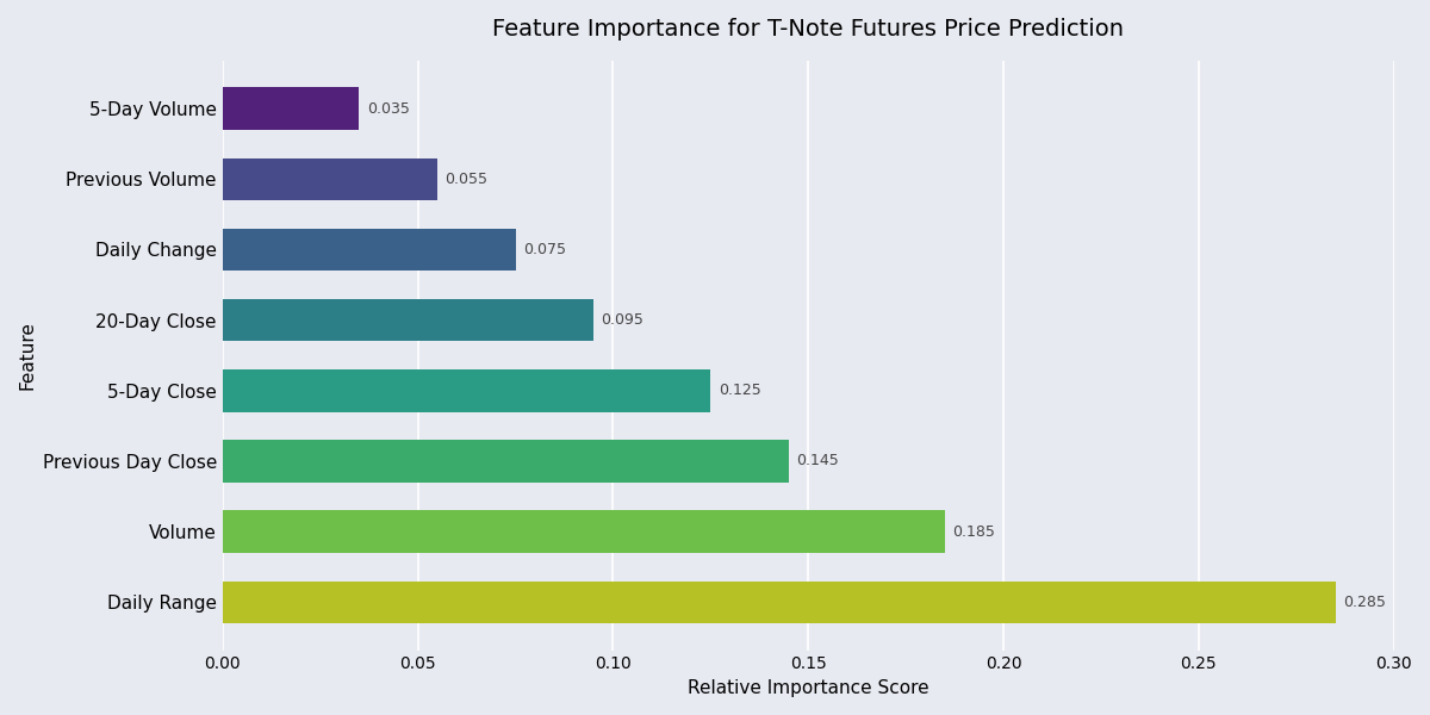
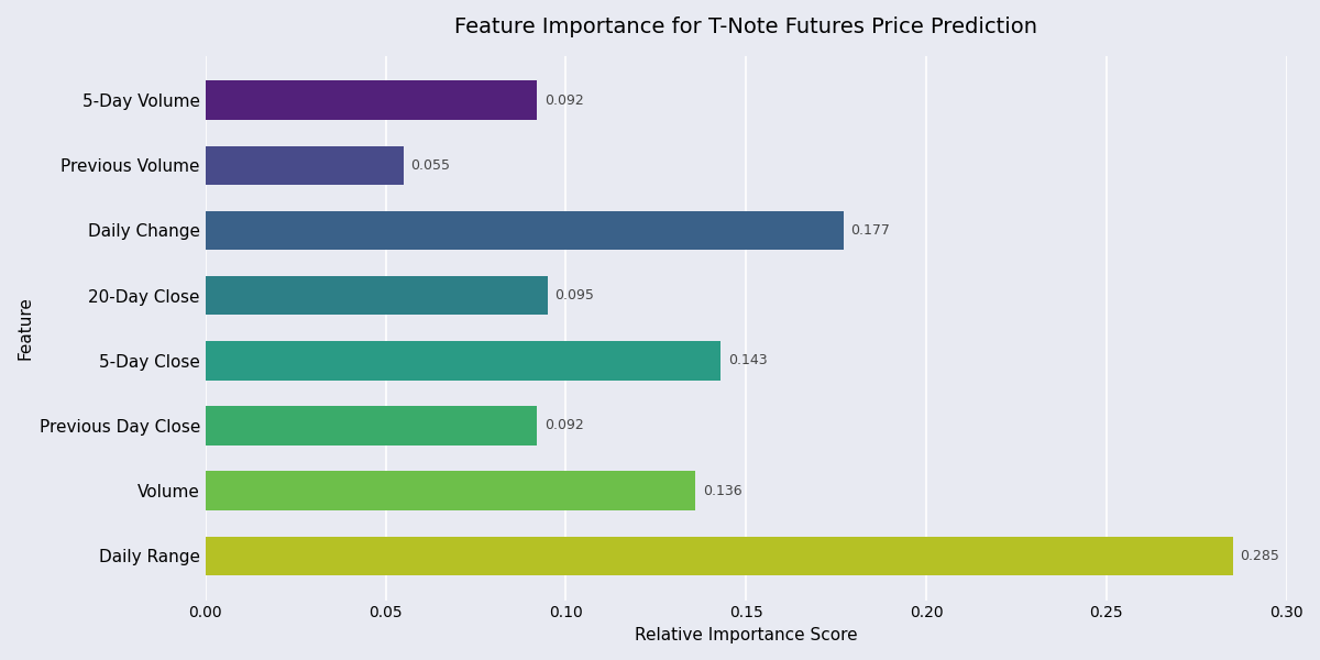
5-Day Volume: 0.035 -> 0.092
Daily Change: 0.075 -> 0.177
5-Day Close: 0.125 -> 0.143
Previous Day Close: 0.145 -> 0.092
Volume: 0.185 -> 0.136
